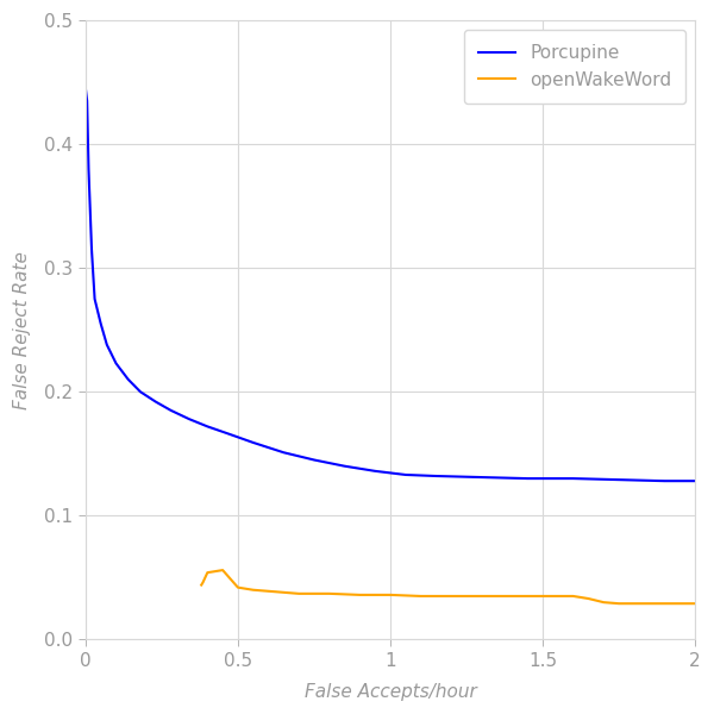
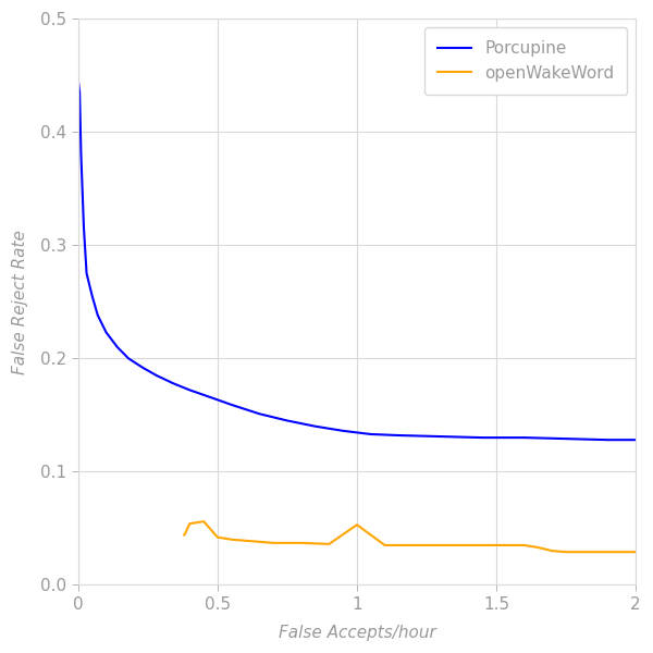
openWakeWord/1: 0.036 -> 0.053
